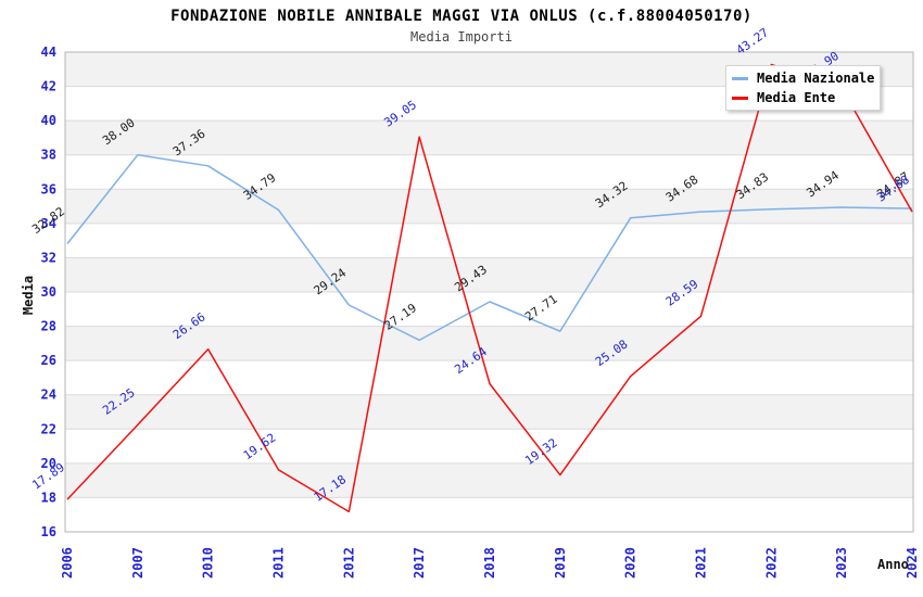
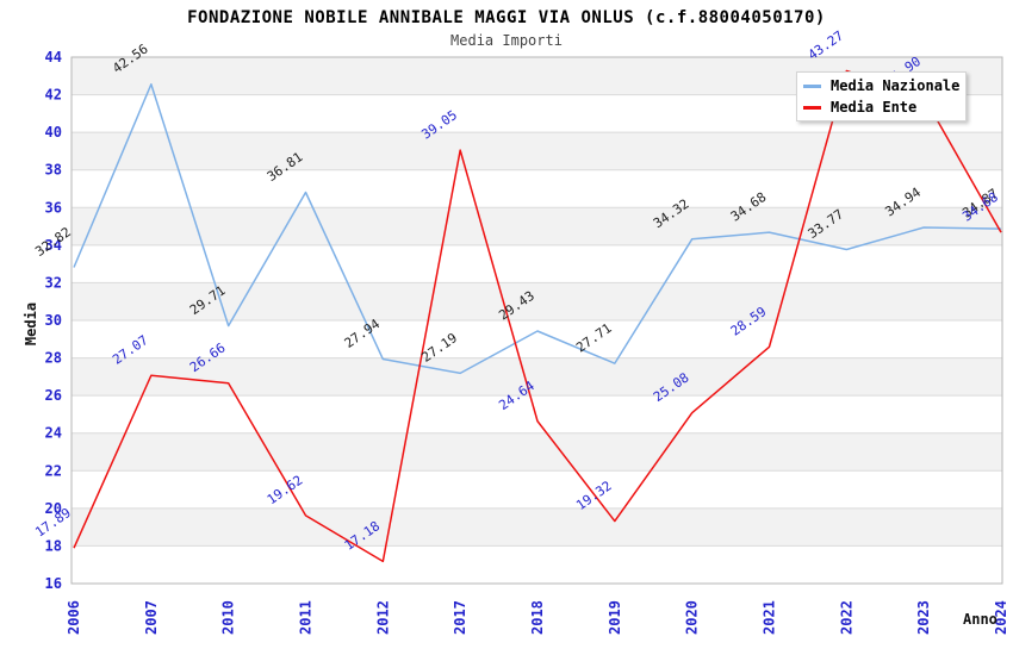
Media Nazionale/2007: 38.00 -> 42.56
Media Ente/2007: 22.25 -> 27.07
Media Nazionale/2010: 37.36 -> 29.71
Media Nazionale/2011: 34.79 -> 36.81
Media Nazionale/2012: 29.24 -> 27.94
Media Nazionale/2022: 34.83 -> 33.77
